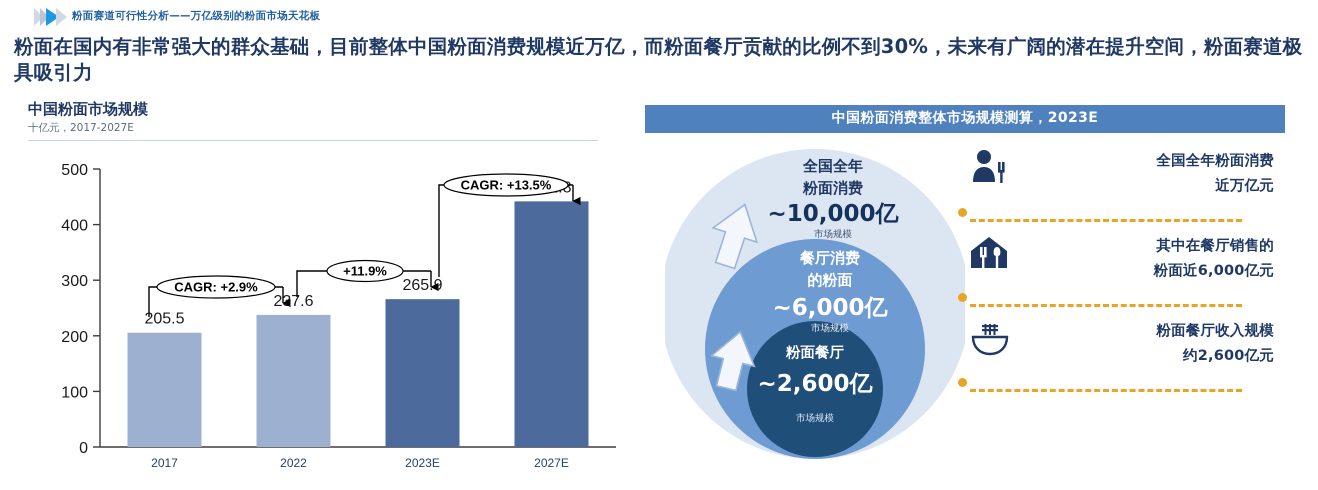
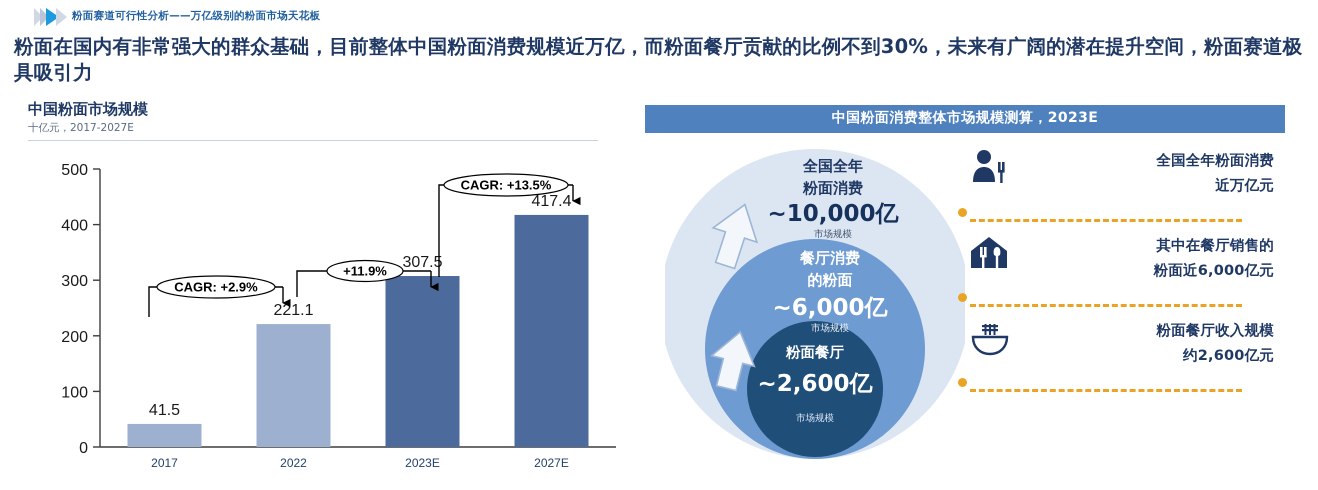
2017: 205.5 -> 41.5
2022: 237.6 -> 221.1
2023E: 265.9 -> 307.5
2027E: 441.8 -> 417.4
